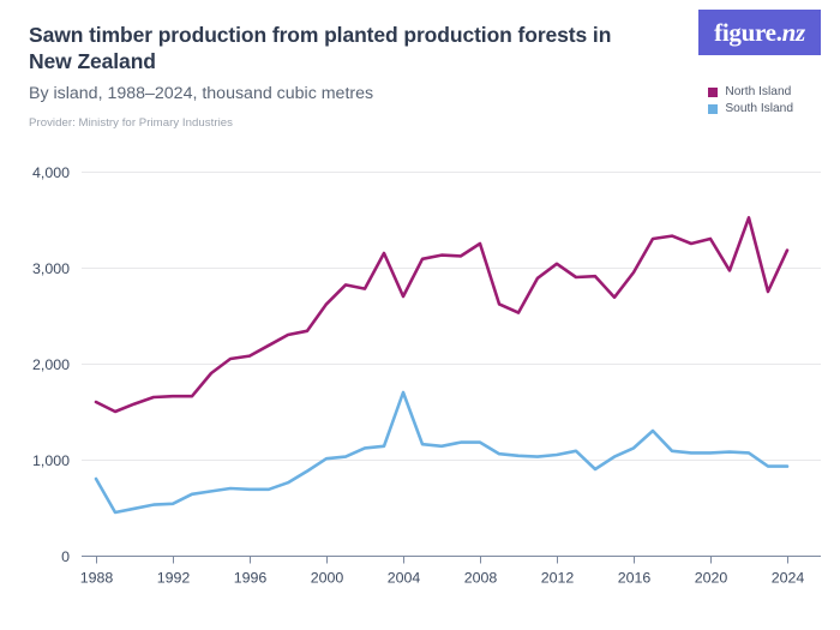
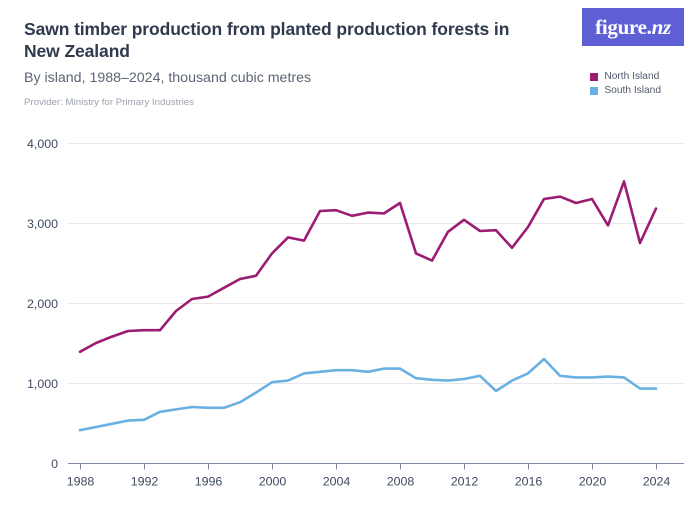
North Island/1988: 1600 -> 1400
South Island/1988: 800 -> 400
North Island/2004: 2700 -> 3200
South Island/2004: 1700 -> 1200
